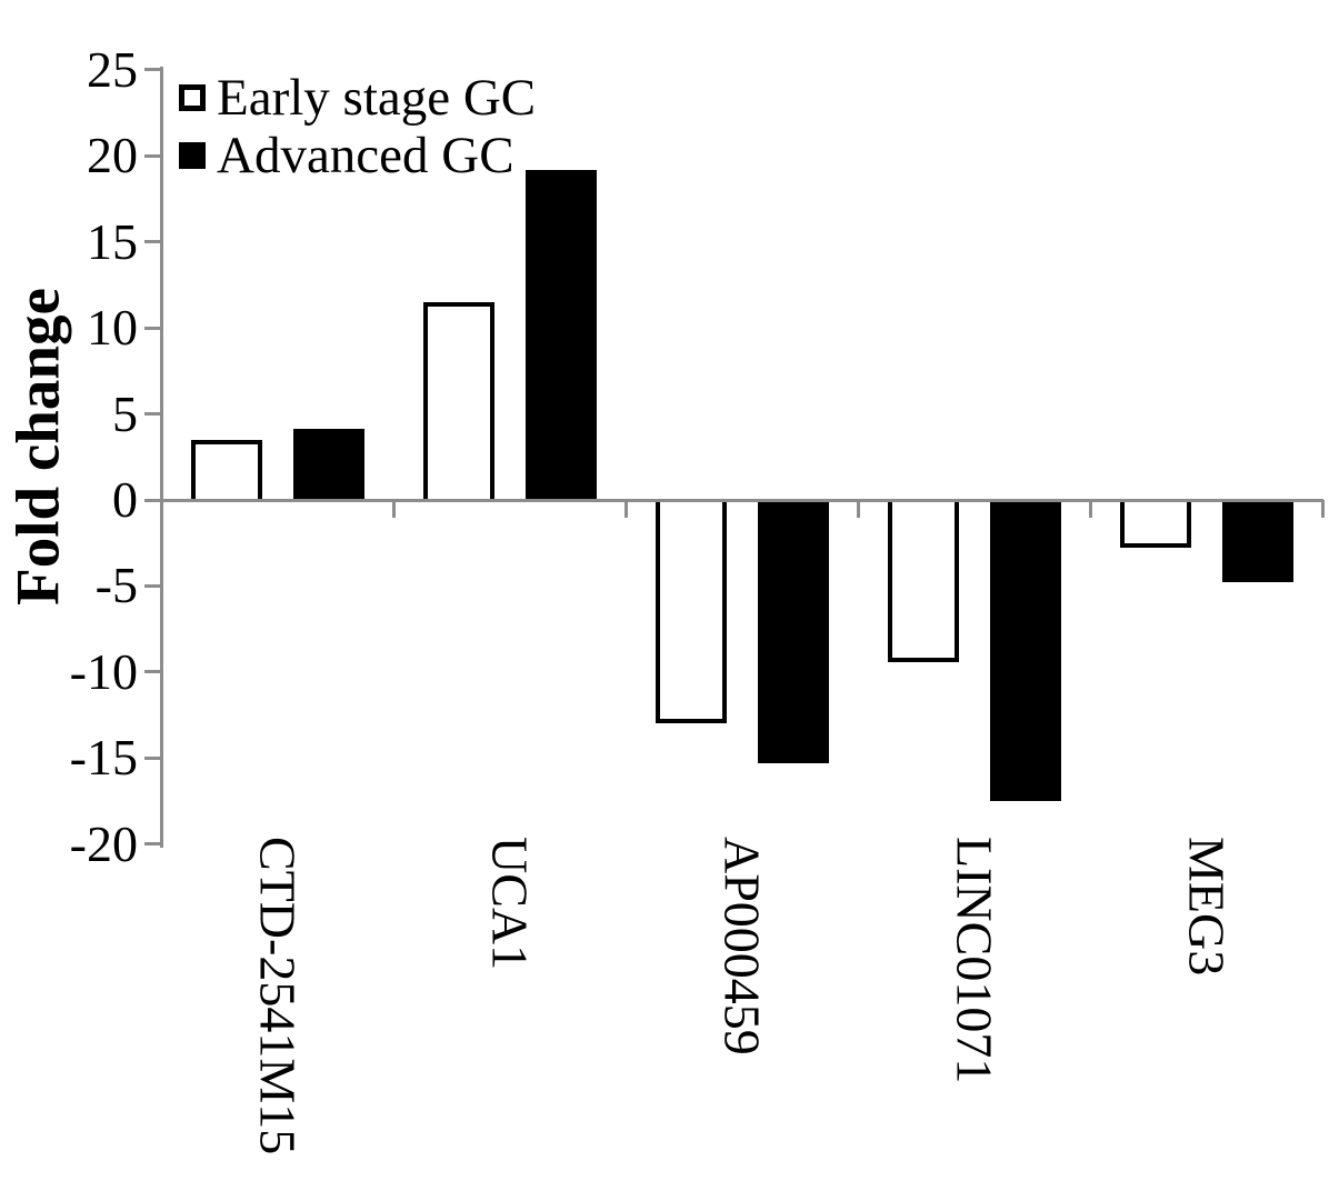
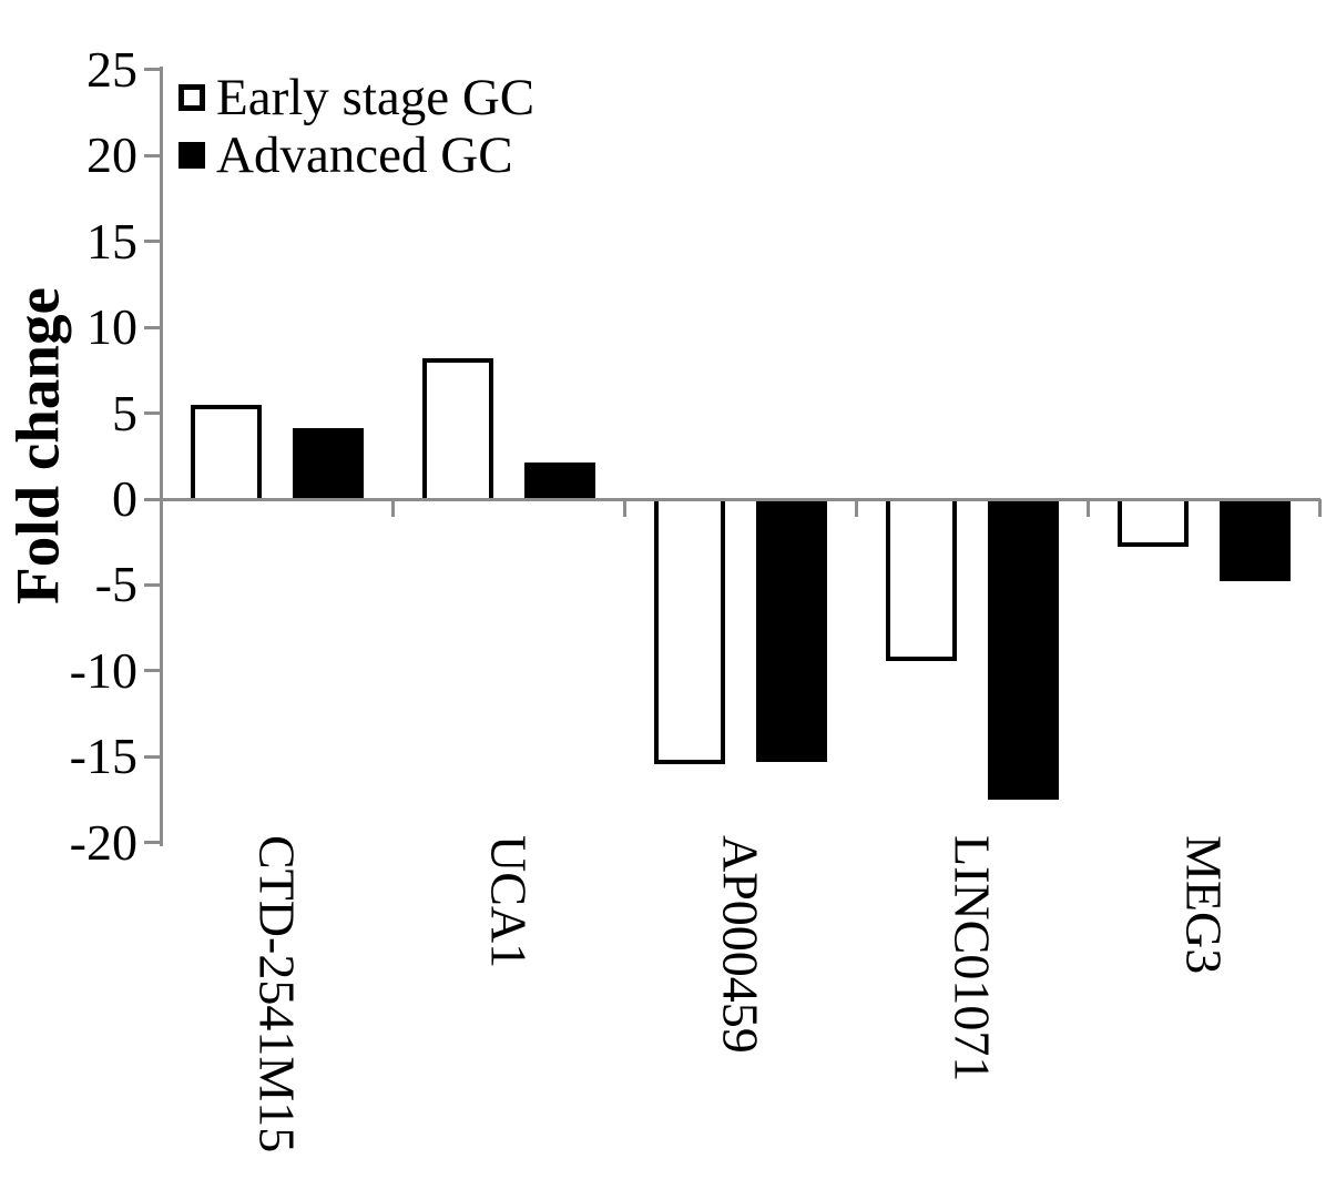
Early stage GC/CTD-2541M15: 3.5 -> 5.5
Early stage GC/UCA1: 11.5 -> 8.2
Advanced GC/UCA1: 19.2 -> 2.1
Early stage GC/AP000459: -13.0 -> -15.4
